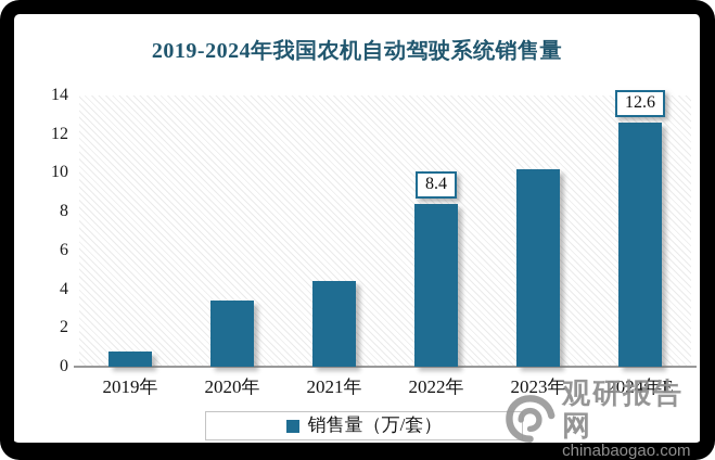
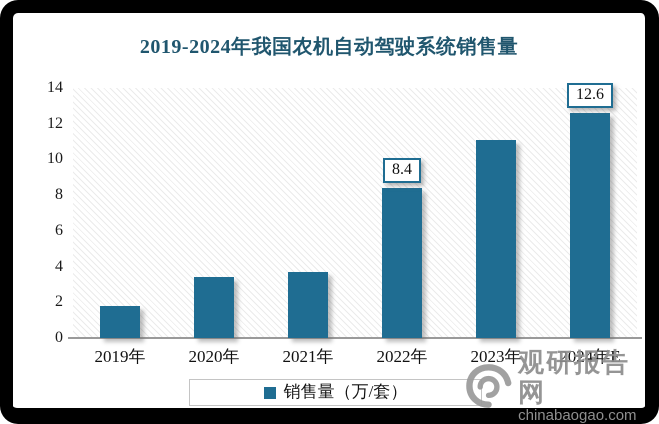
2019年: 0.8 -> 1.8
2021年: 4.4 -> 3.7
2023年: 10.2 -> 11.1
